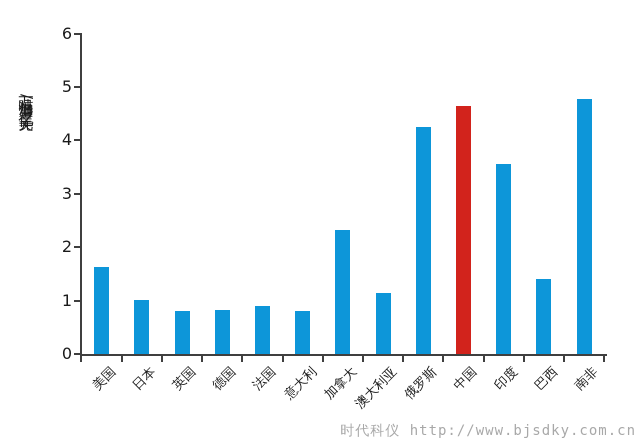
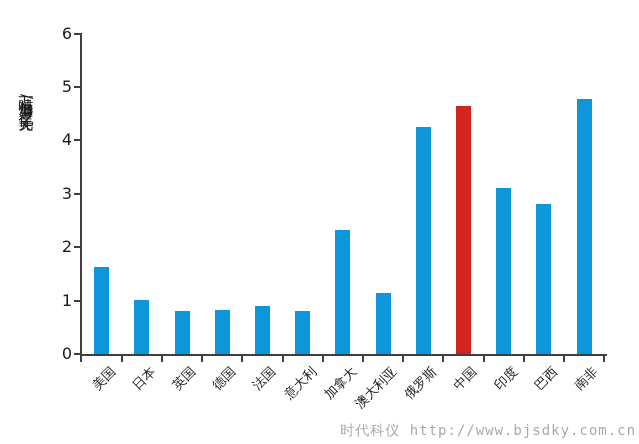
印度: 3.6 -> 3.1
巴西: 1.4 -> 2.8
